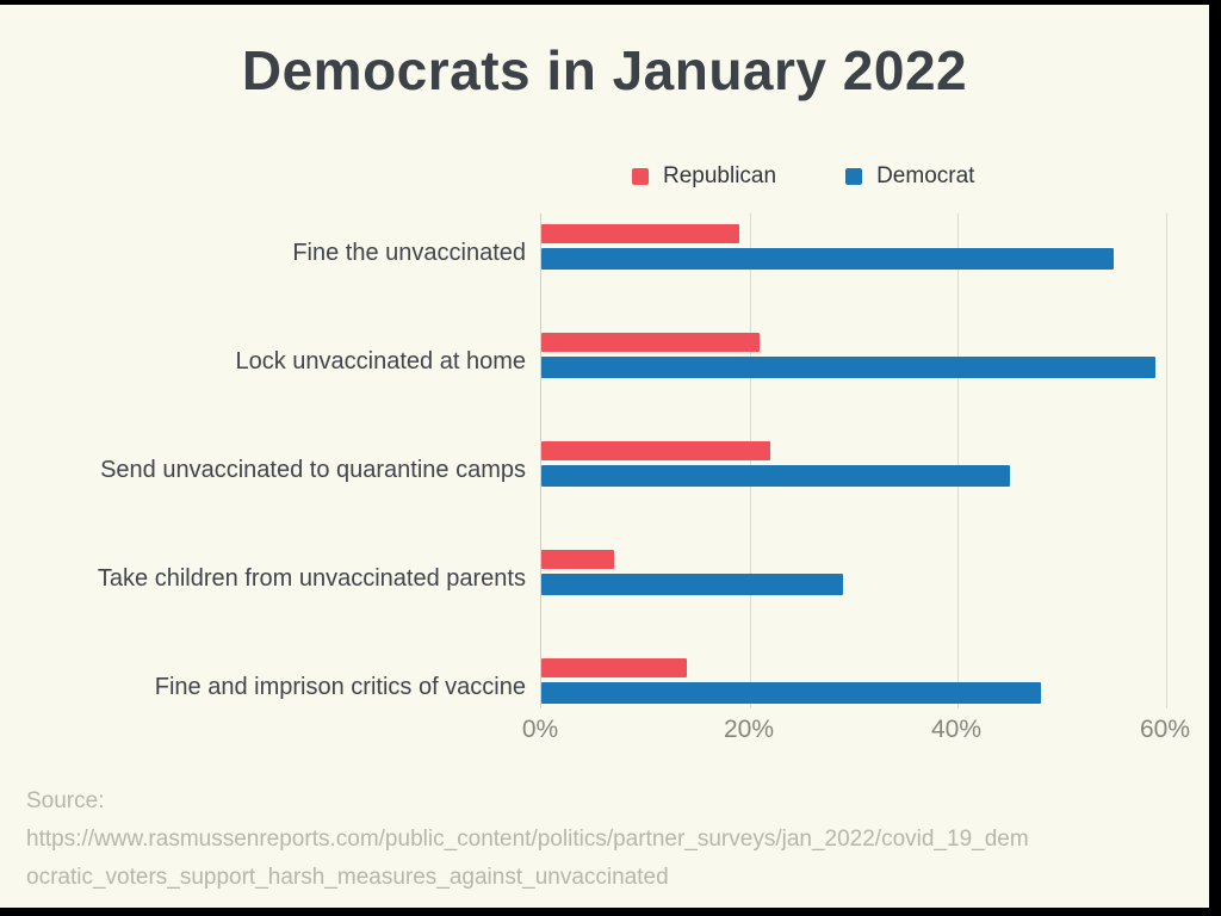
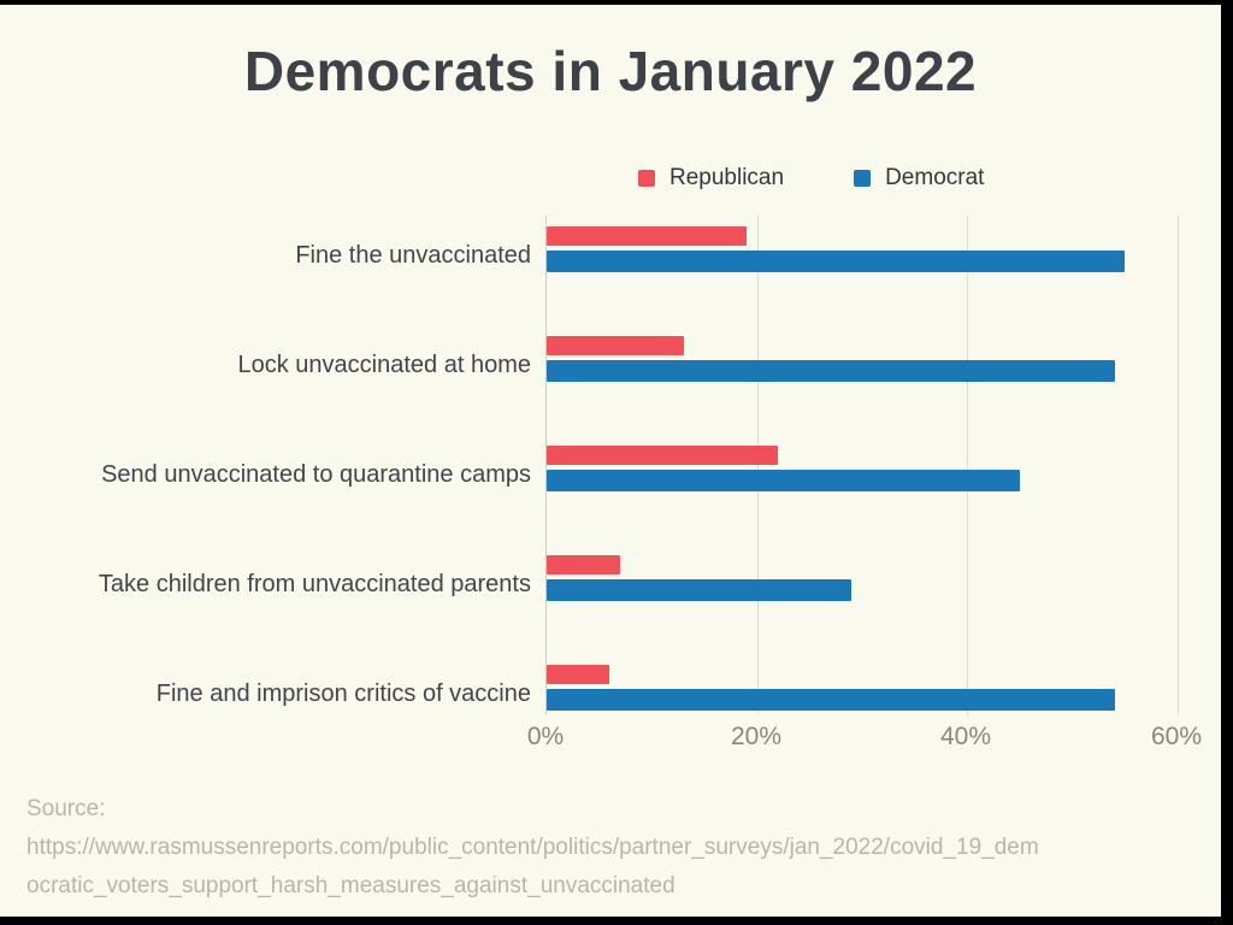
Republican/Lock unvaccinated at home: 21% -> 13%
Democrat/Lock unvaccinated at home: 59% -> 54%
Republican/Fine and imprison critics of vaccine: 14% -> 6%
Democrat/Fine and imprison critics of vaccine: 48% -> 54%
